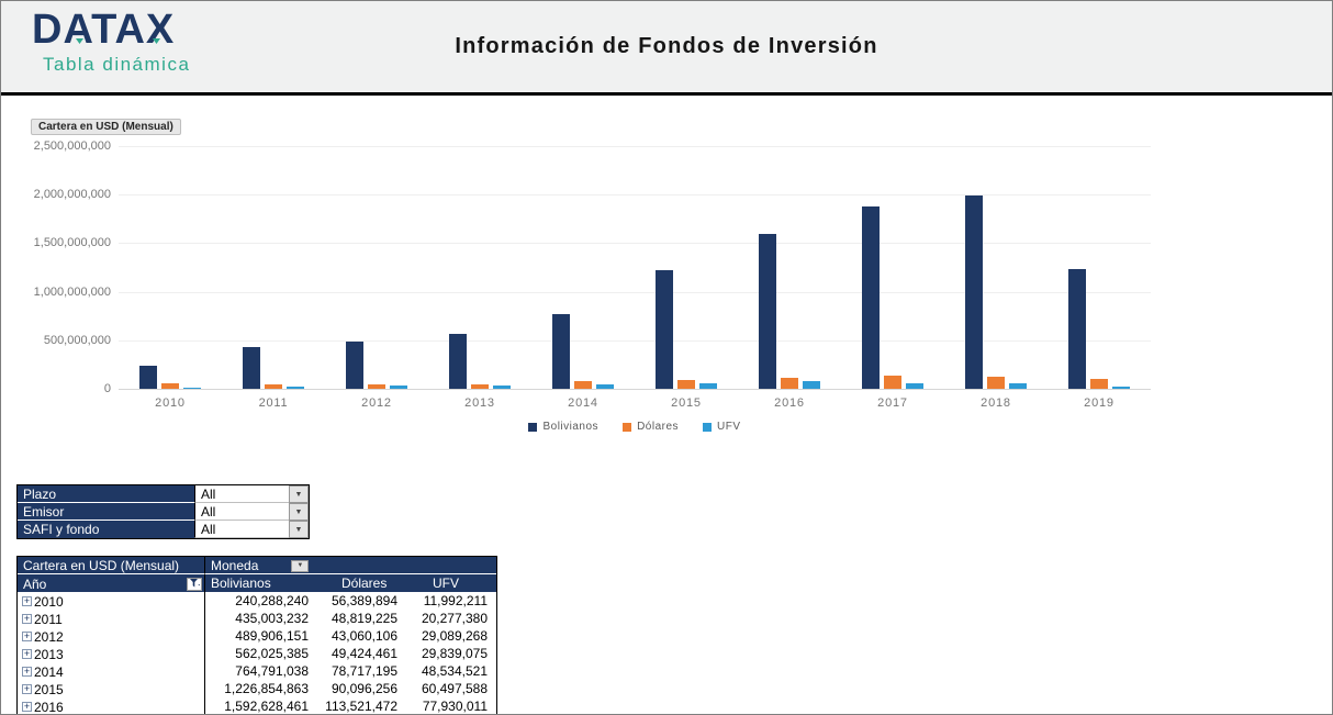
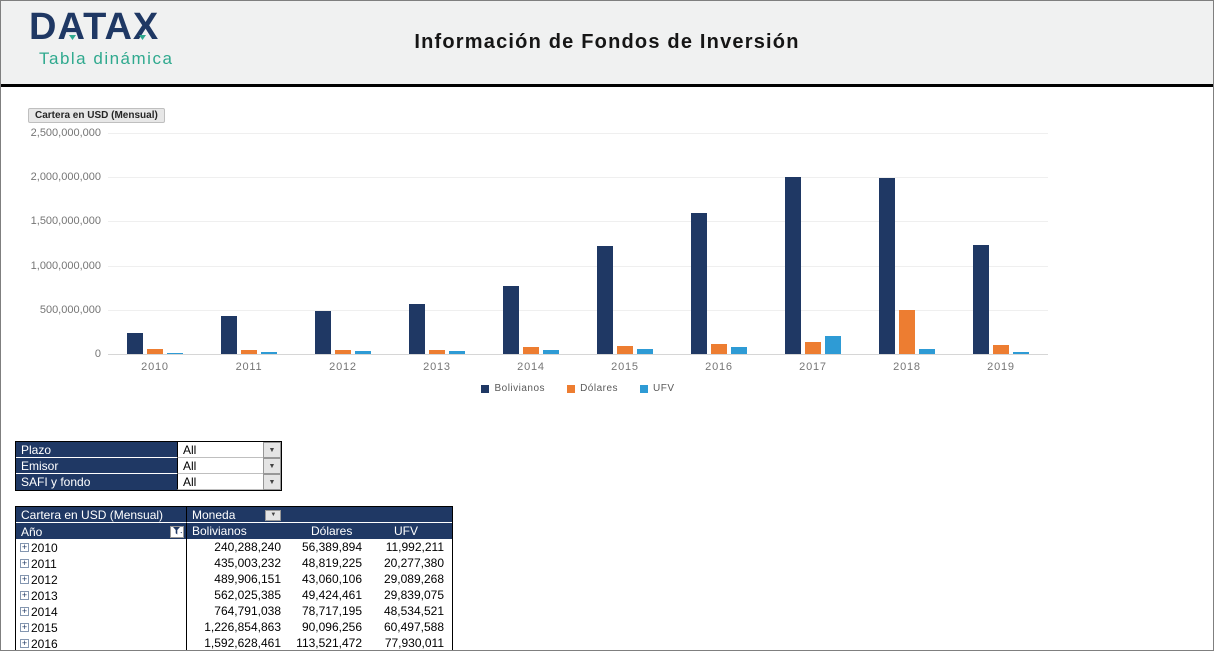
Bolivianos/2017: 1900000000 -> 2000000000
UFV/2017: 100000000 -> 200000000
Dólares/2018: 100000000 -> 500000000
